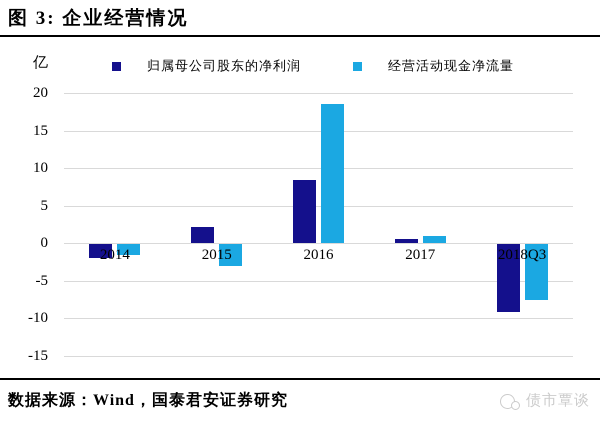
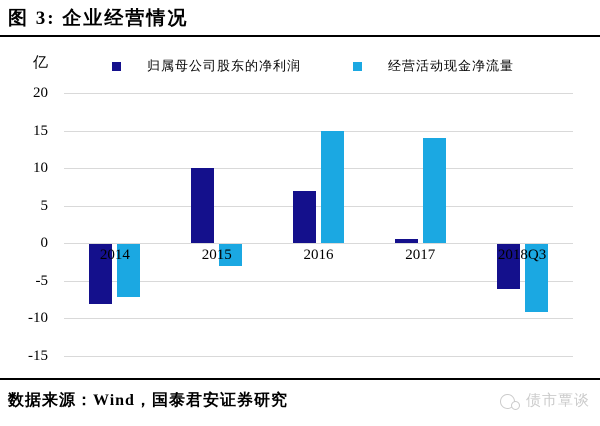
归属母公司股东的净利润/2014: -2 -> -8
经营活动现金净流量/2014: -2 -> -7
归属母公司股东的净利润/2015: 2 -> 10
归属母公司股东的净利润/2016: 8 -> 7
经营活动现金净流量/2016: 18 -> 15
经营活动现金净流量/2017: 1 -> 14
归属母公司股东的净利润/2018Q3: -9 -> -6
经营活动现金净流量/2018Q3: -7 -> -9
